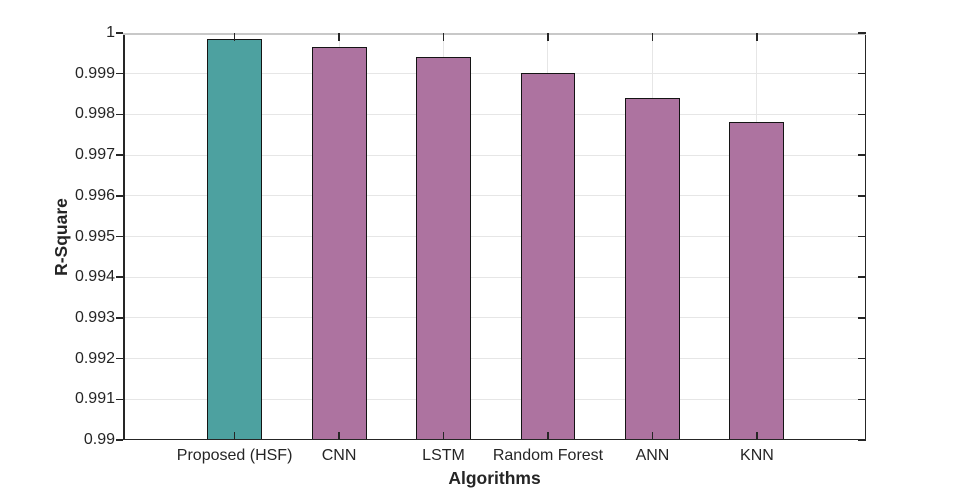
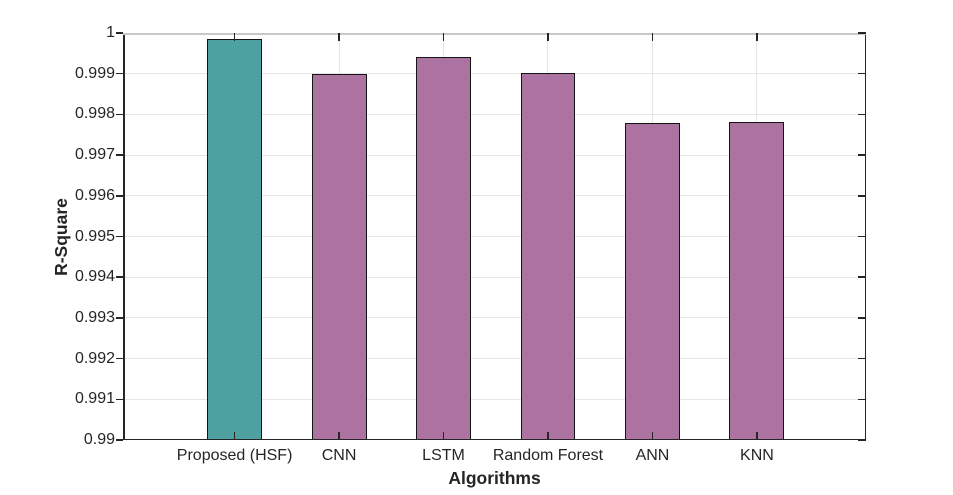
CNN: 0.9997 -> 0.9990
ANN: 0.9984 -> 0.9978
